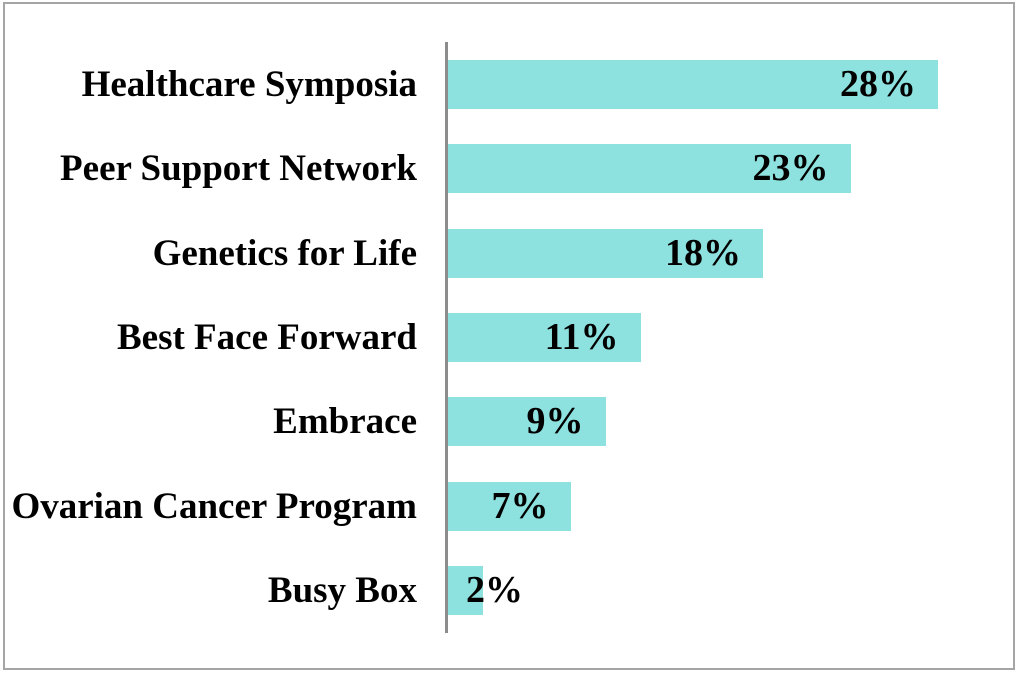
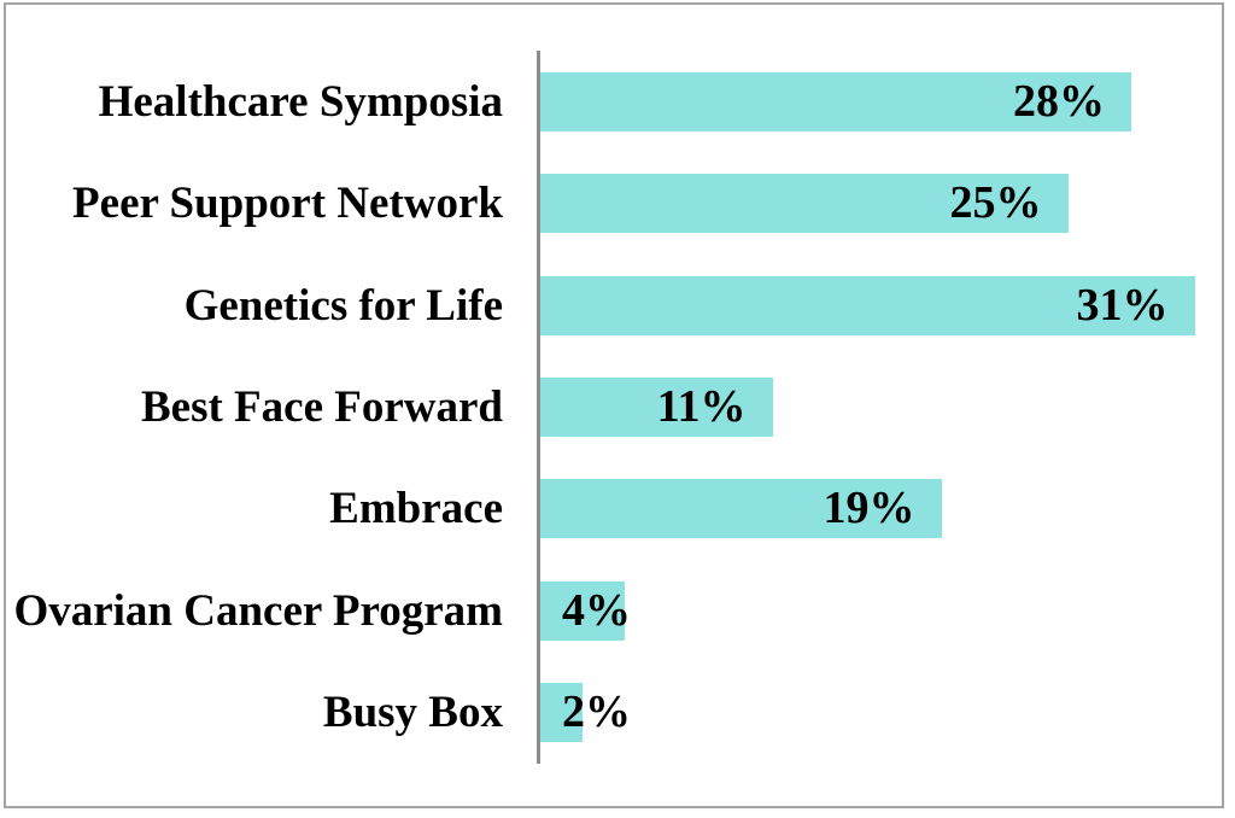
Peer Support Network: 23% -> 25%
Genetics for Life: 18% -> 31%
Embrace: 9% -> 19%
Ovarian Cancer Program: 7% -> 4%
